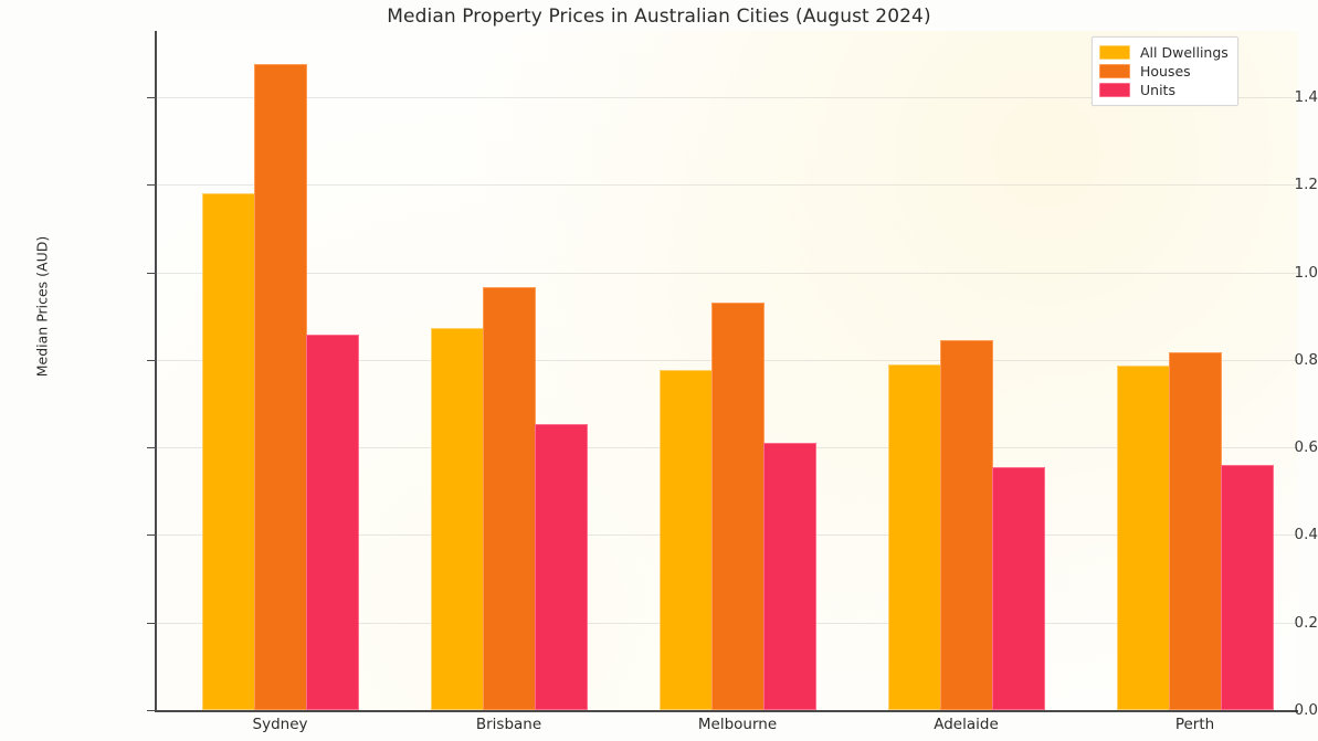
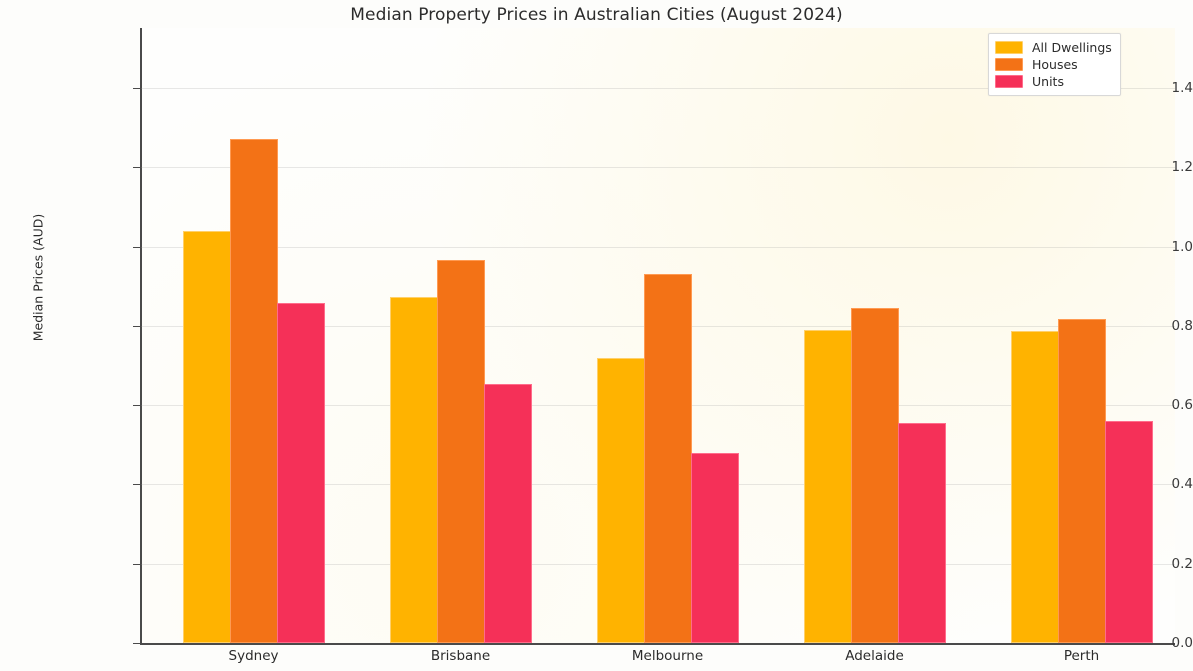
All Dwellings/Sydney: 1.18 -> 1.04
Houses/Sydney: 1.48 -> 1.27
All Dwellings/Melbourne: 0.78 -> 0.72
Units/Melbourne: 0.61 -> 0.48
